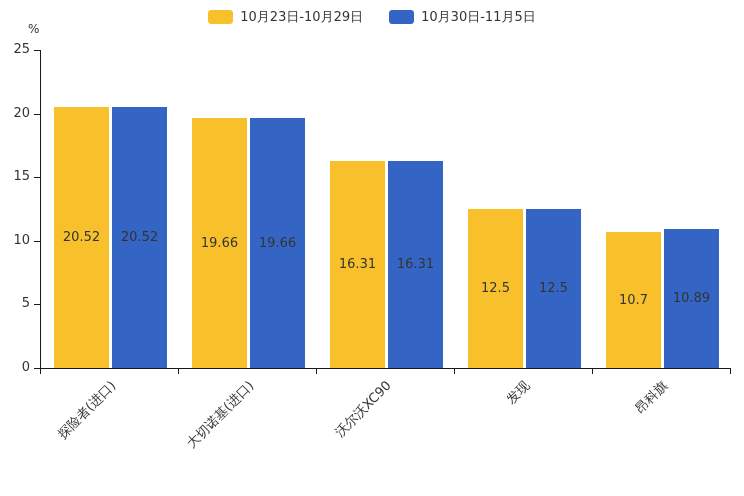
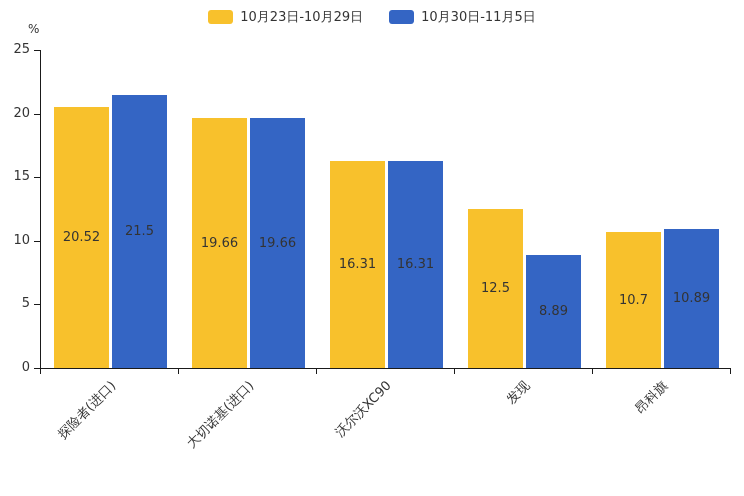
10月30日-11月5日/探险者(进口): 20.52 -> 21.5
10月30日-11月5日/发现: 12.5 -> 8.89
